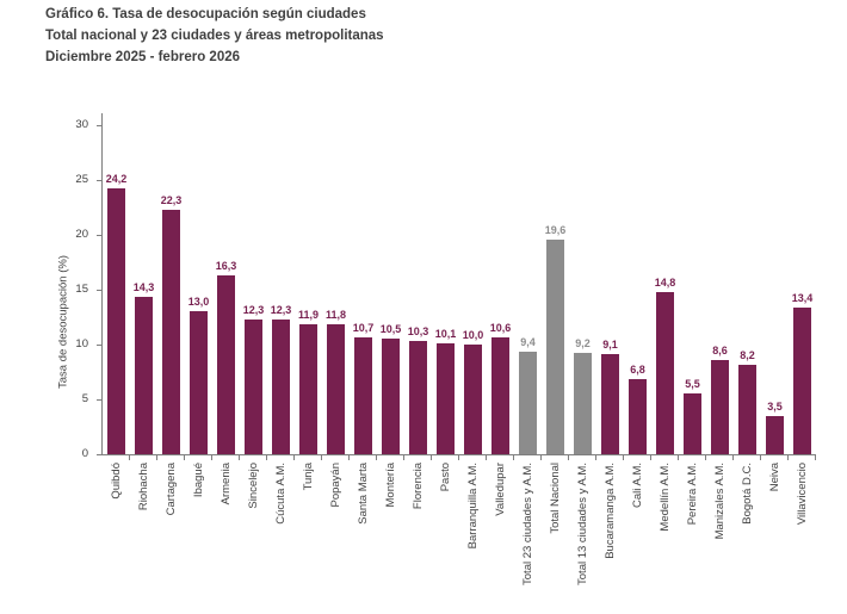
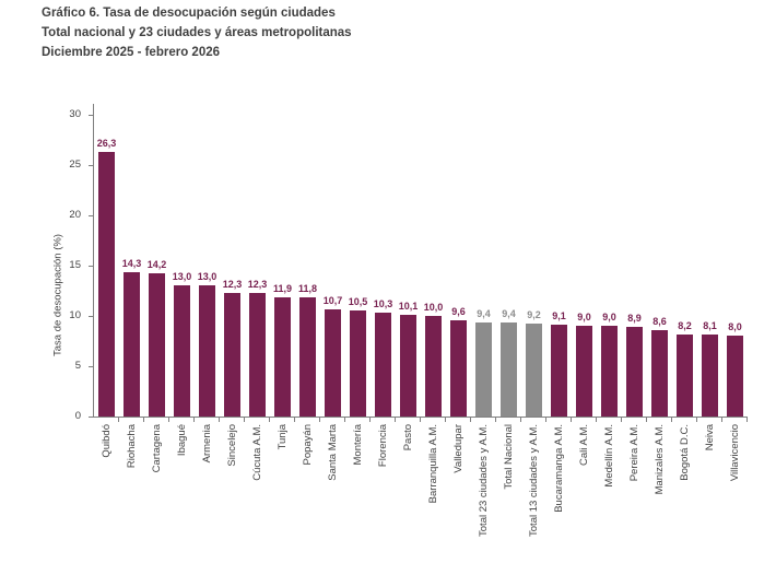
Quibdó: 24,2 -> 26,3
Cartagena: 22,3 -> 14,2
Armenia: 16,3 -> 13,0
Valledupar: 10,6 -> 9,6
Total Nacional: 19,6 -> 9,4
Cali A.M.: 6,8 -> 9,0
Medellín A.M.: 14,8 -> 9,0
Pereira A.M.: 5,5 -> 8,9
Neiva: 3,5 -> 8,1
Villavicencio: 13,4 -> 8,0
